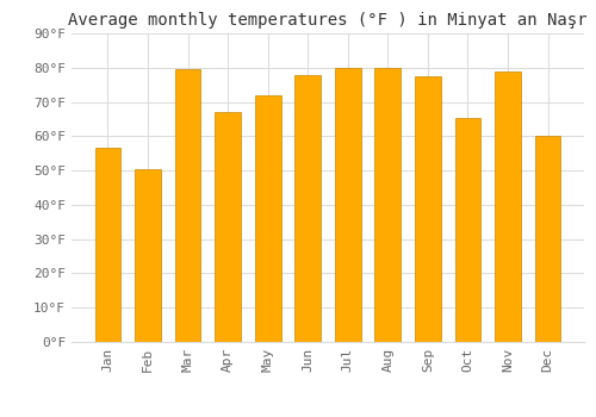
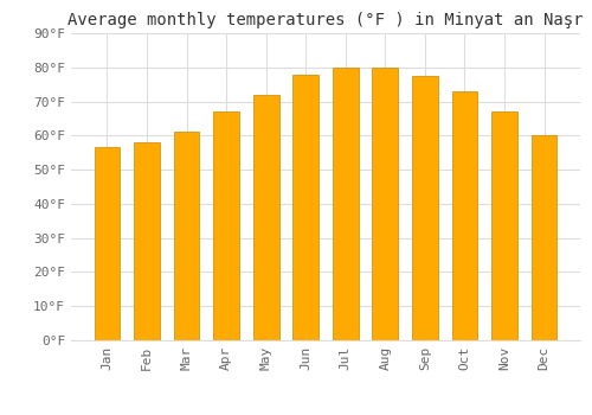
Feb: 50.5°F -> 58.0°F
Mar: 79.5°F -> 61.0°F
Oct: 65.5°F -> 73.0°F
Nov: 79.0°F -> 67.0°F
